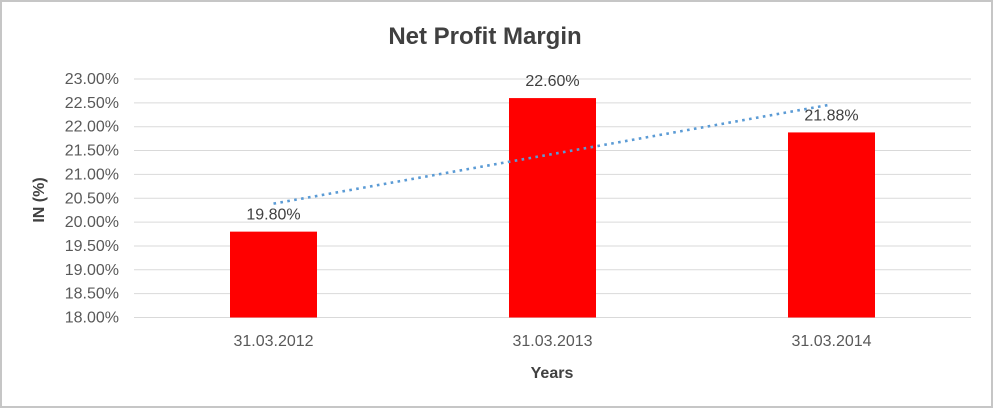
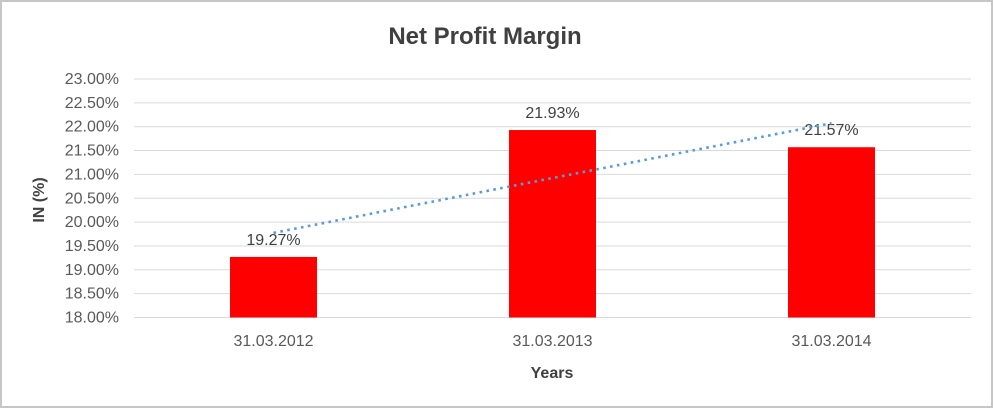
31.03.2012: 19.80% -> 19.27%
31.03.2013: 22.60% -> 21.93%
31.03.2014: 21.88% -> 21.57%
